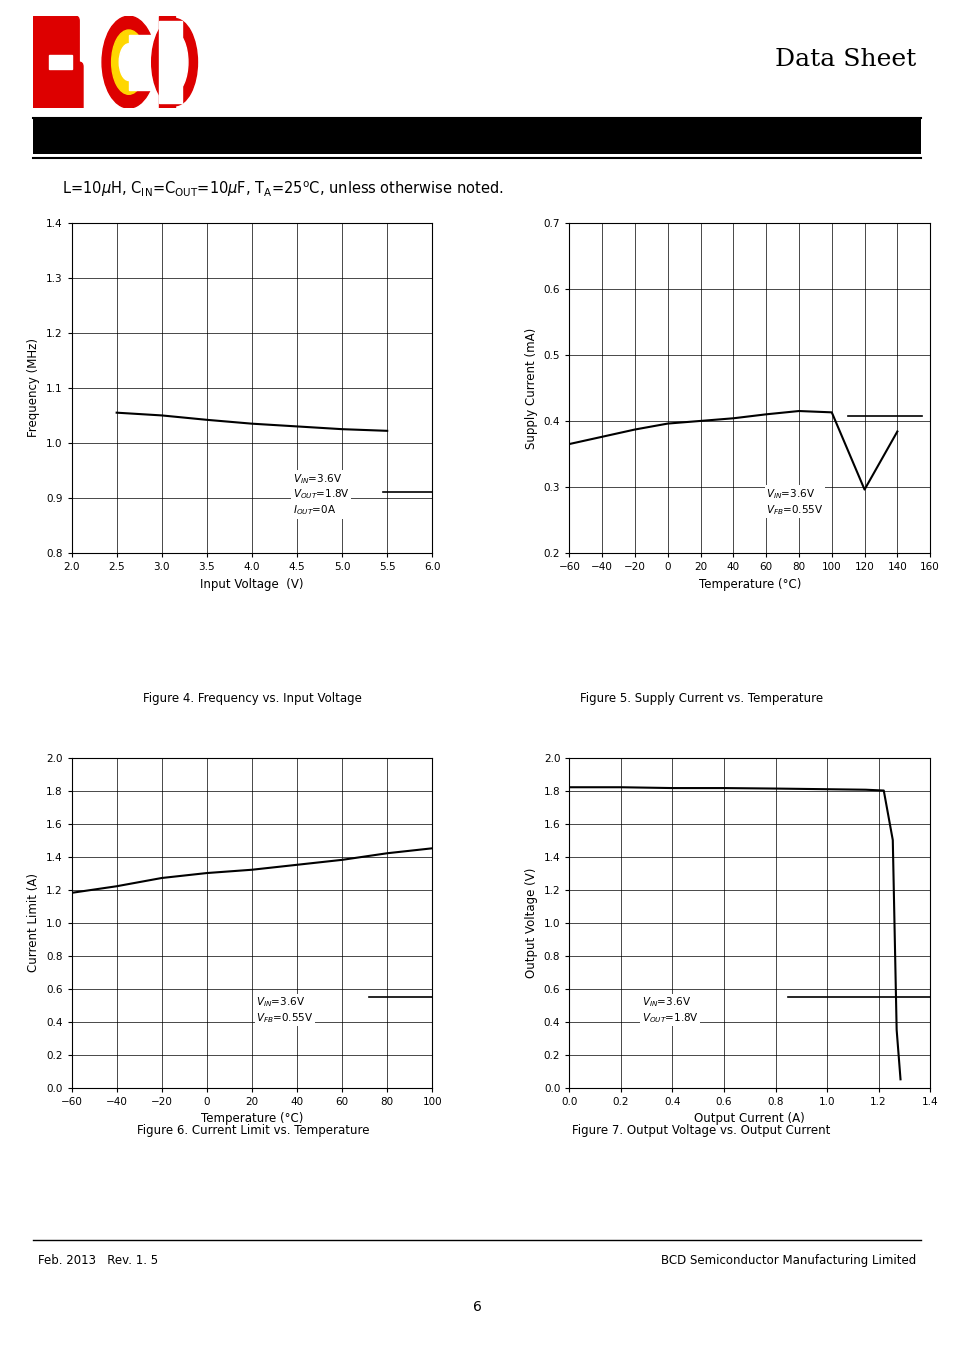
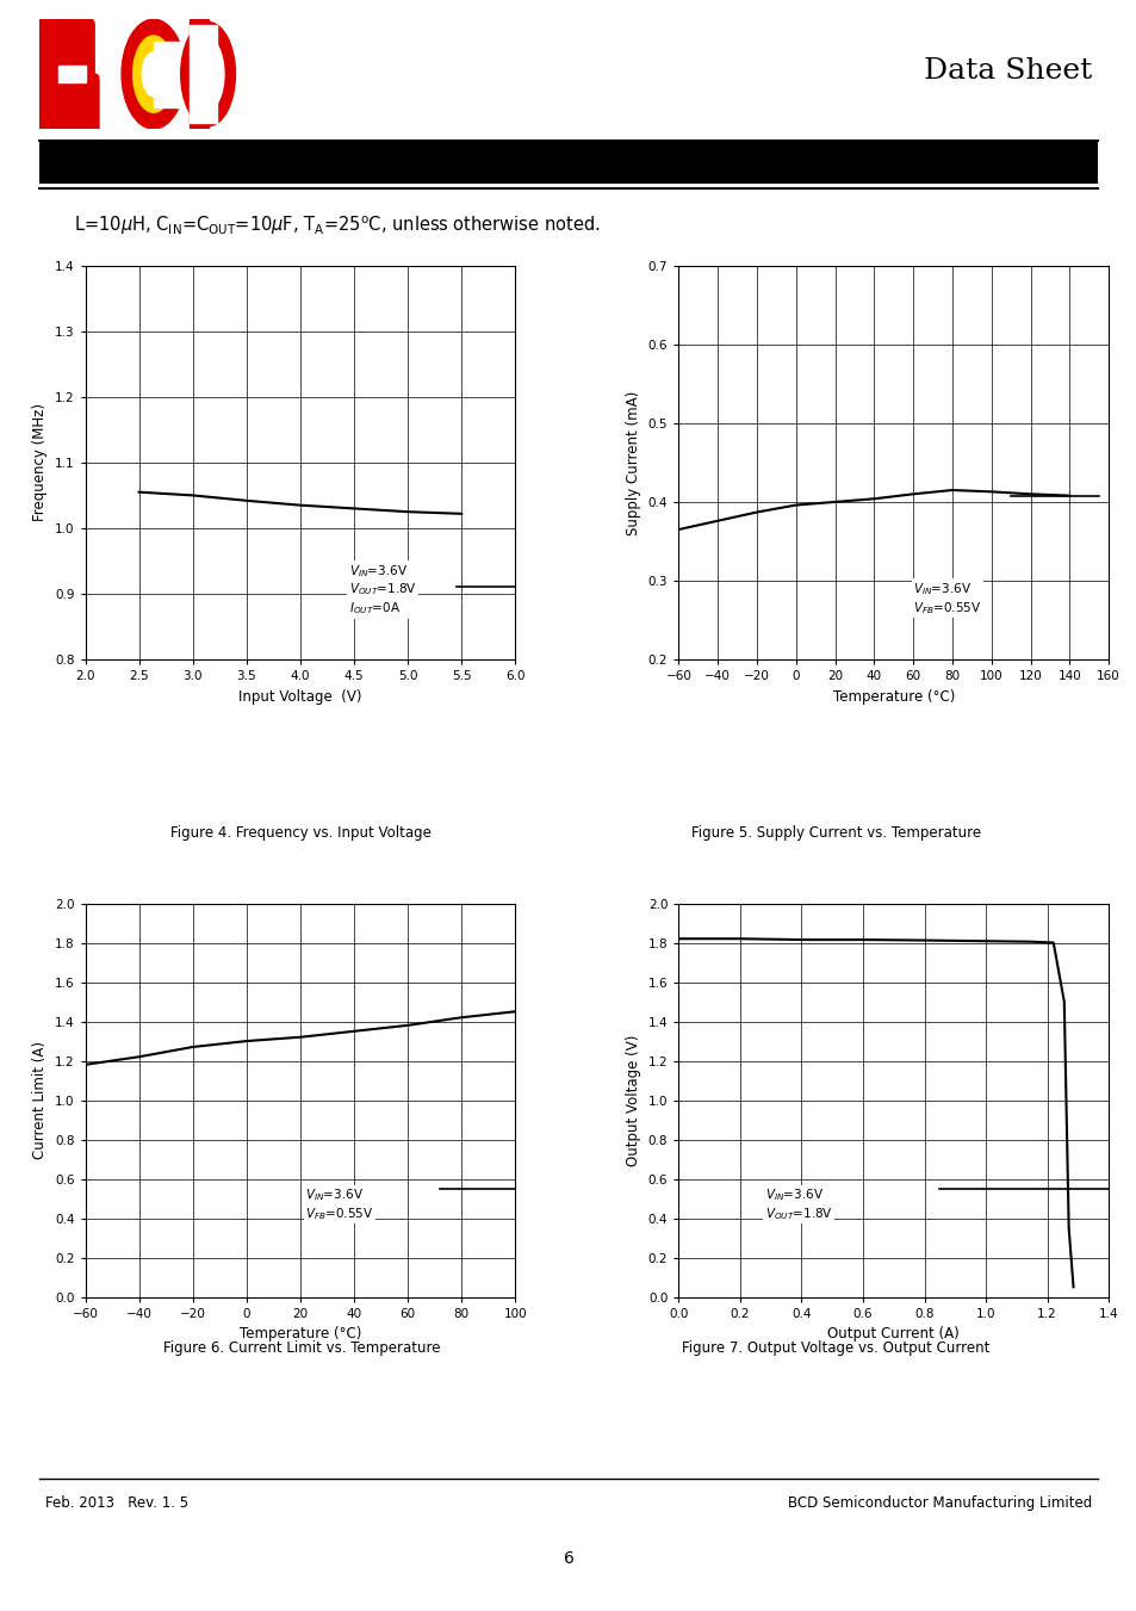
120: 0.296 -> 0.410
140: 0.384 -> 0.408
